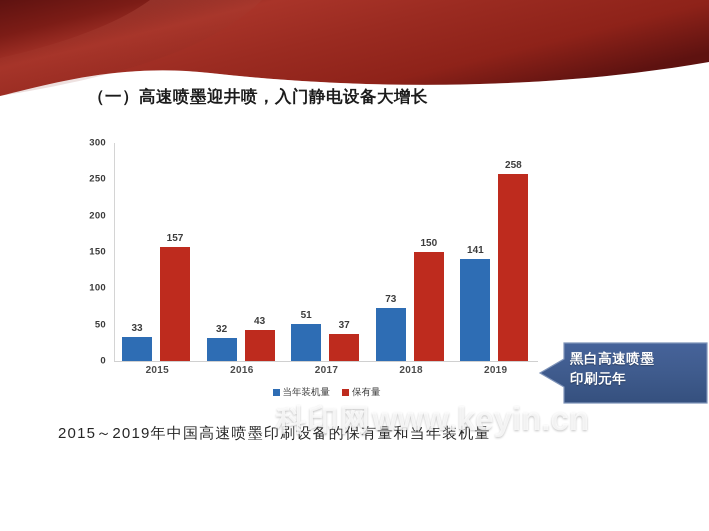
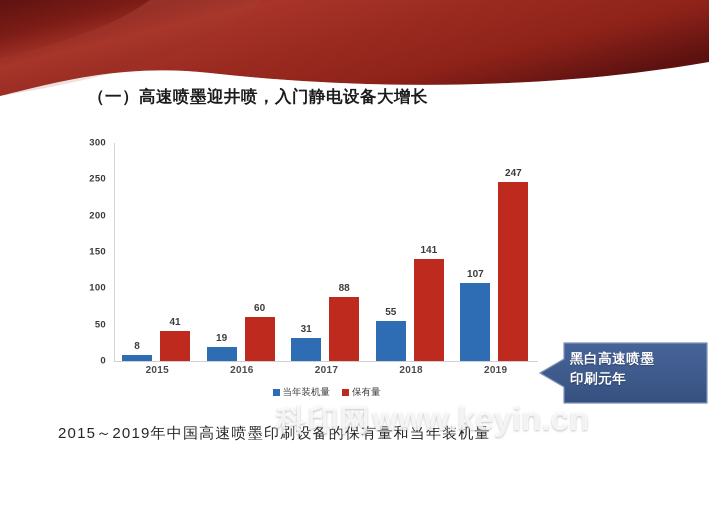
当年装机量/2015: 33 -> 8
保有量/2015: 157 -> 41
当年装机量/2016: 32 -> 19
保有量/2016: 43 -> 60
当年装机量/2017: 51 -> 31
保有量/2017: 37 -> 88
当年装机量/2018: 73 -> 55
保有量/2018: 150 -> 141
当年装机量/2019: 141 -> 107
保有量/2019: 258 -> 247
